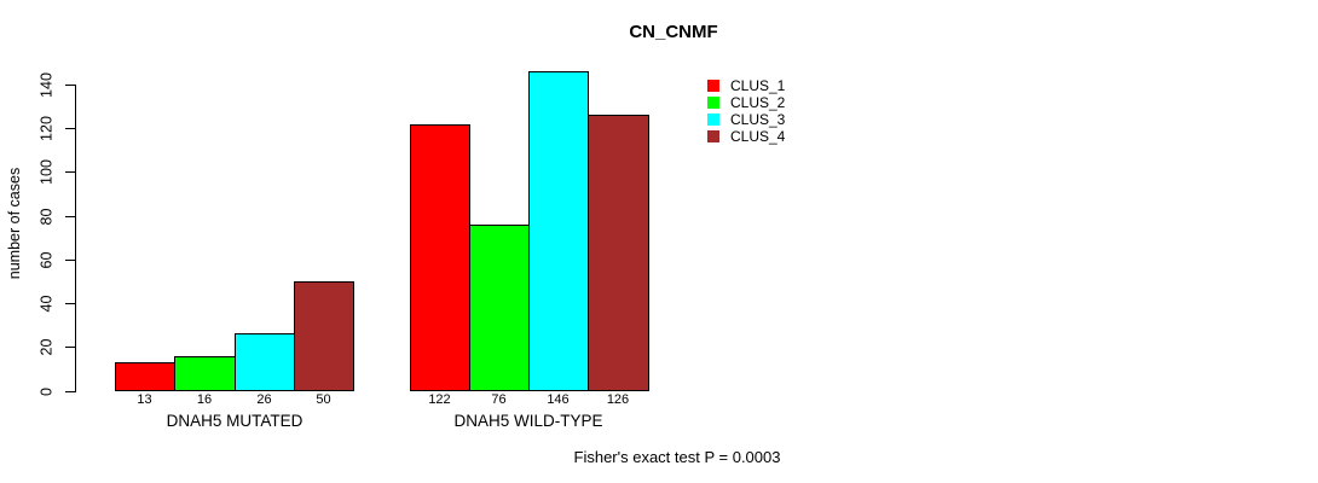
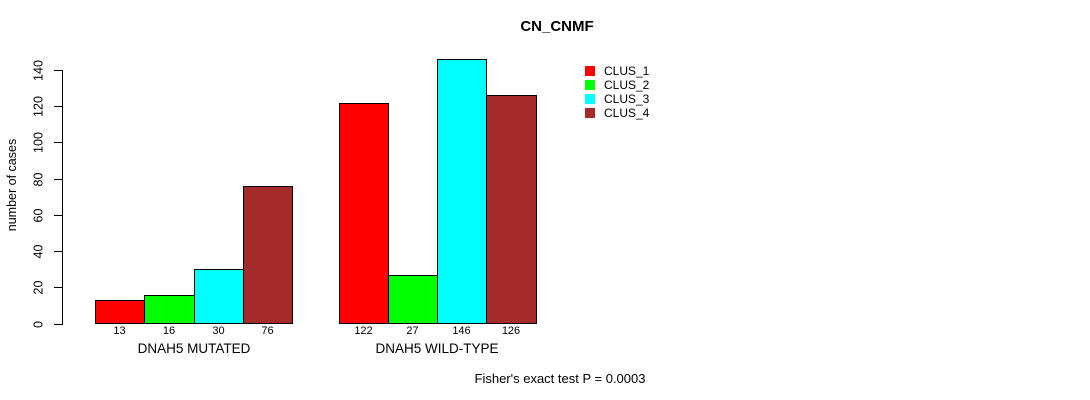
CLUS_3/DNAH5 MUTATED: 26 -> 30
CLUS_4/DNAH5 MUTATED: 50 -> 76
CLUS_2/DNAH5 WILD-TYPE: 76 -> 27
